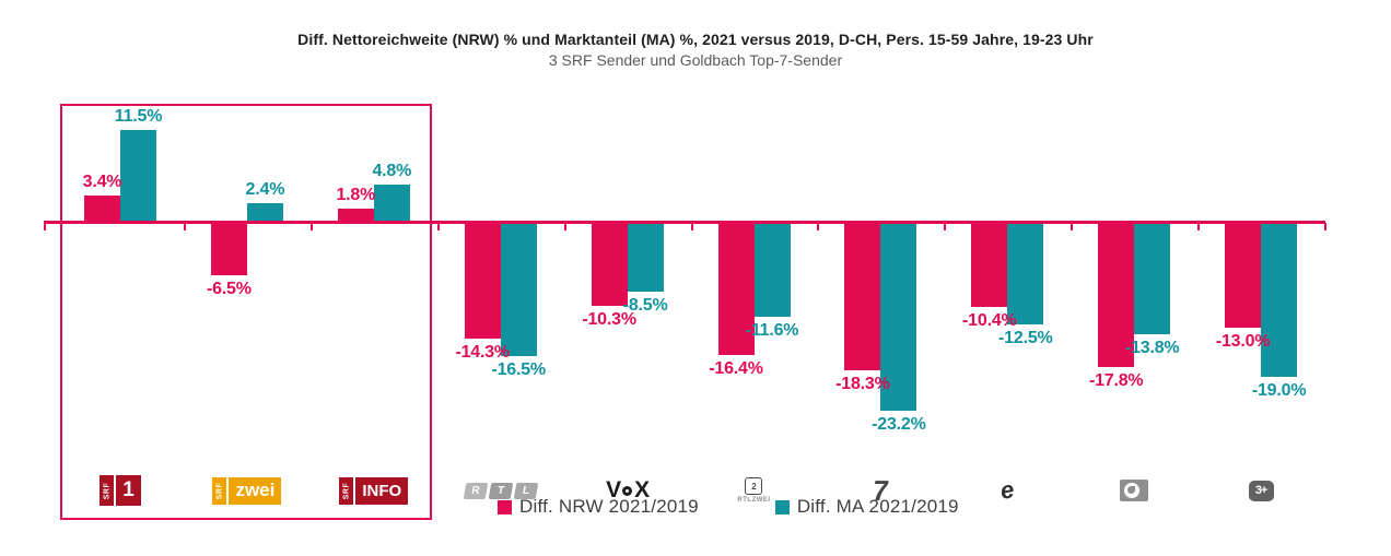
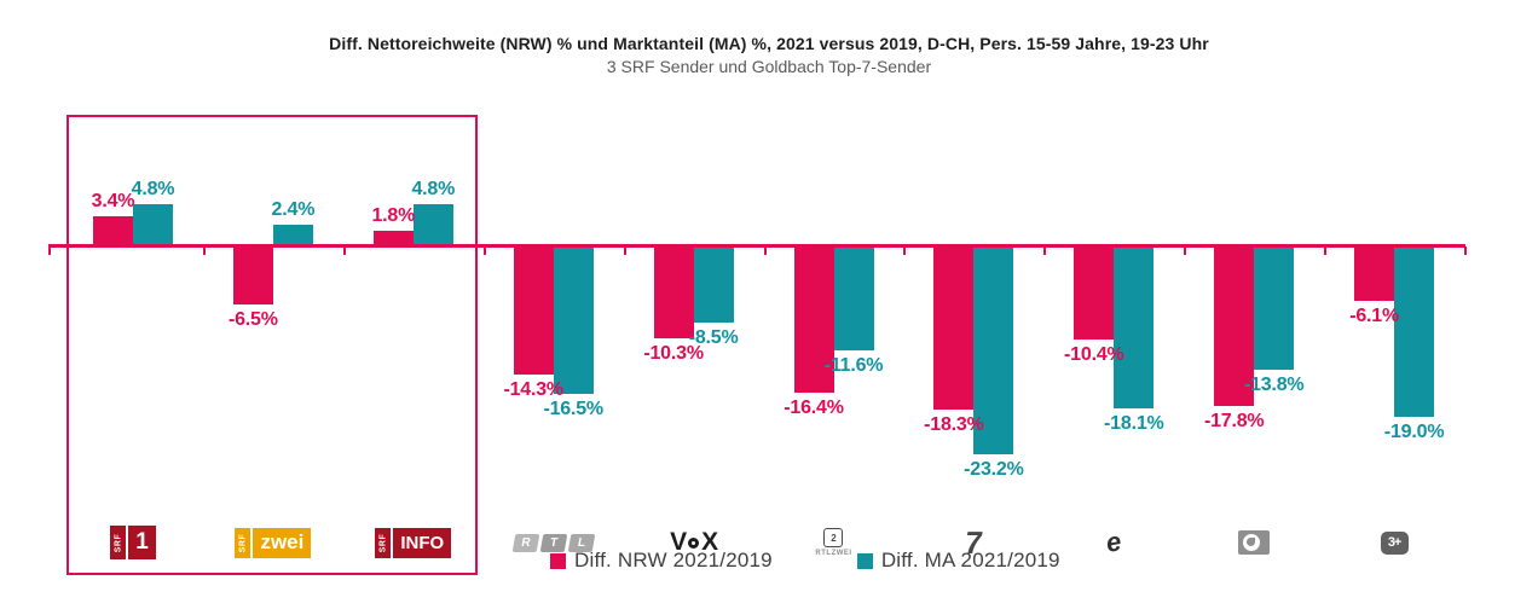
Diff. MA 2021/2019/SRF 1: 11.5% -> 4.8%
Diff. MA 2021/2019/e: -12.5% -> -18.1%
Diff. NRW 2021/2019/3+: -13.0% -> -6.1%
